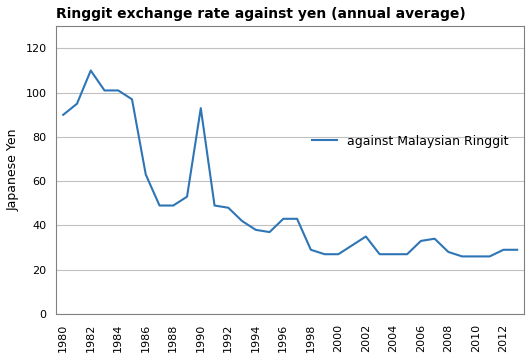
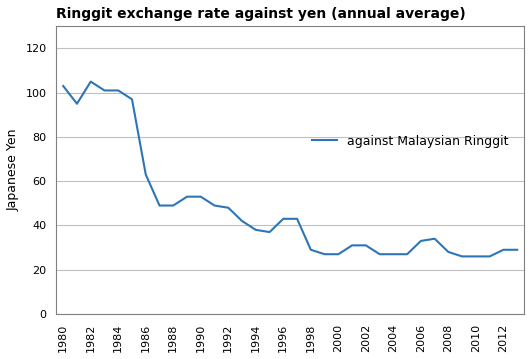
1980: 90 -> 103
1982: 110 -> 105
1990: 93 -> 53
2002: 35 -> 31
